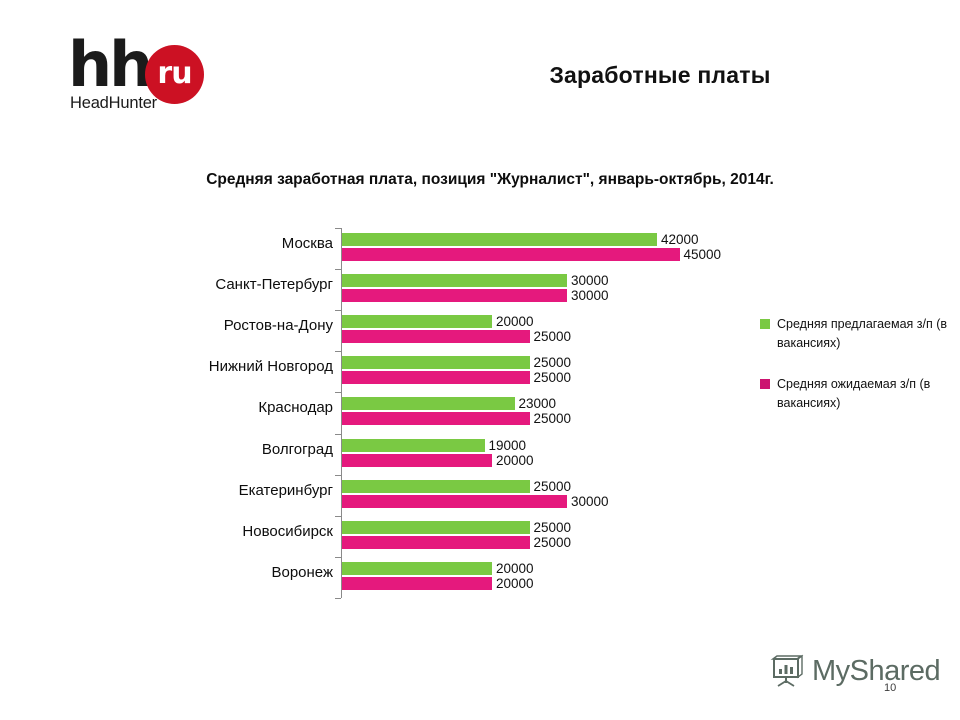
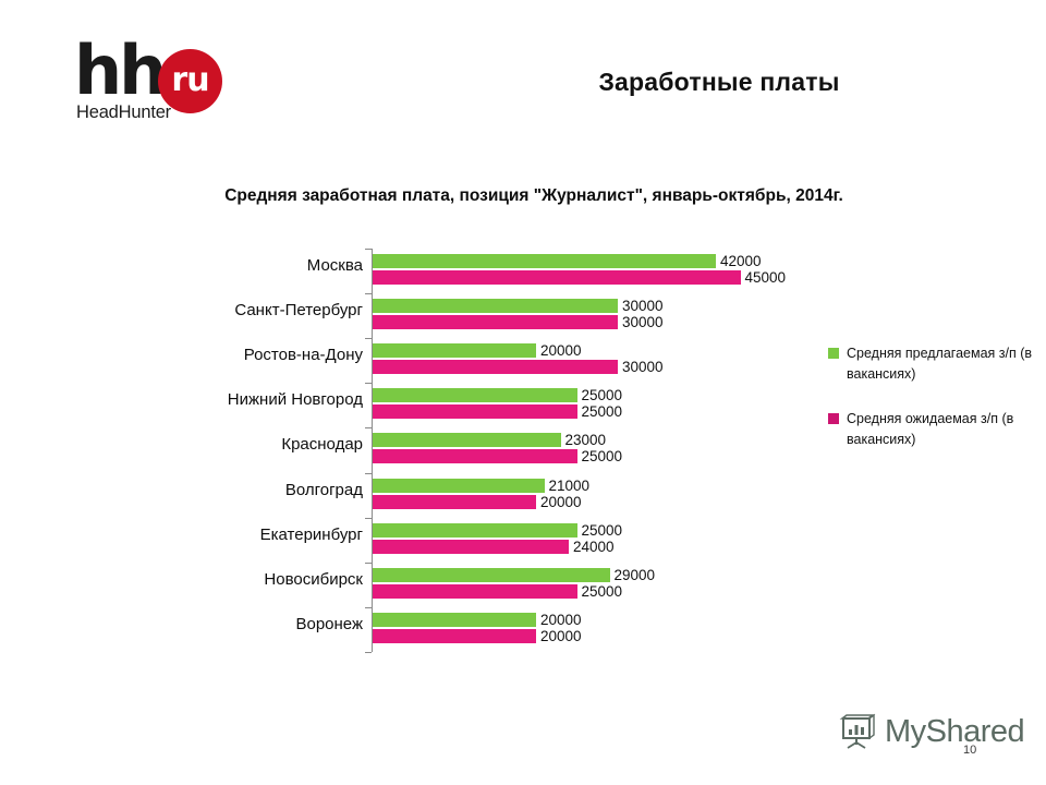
Средняя ожидаемая з/п (в вакансиях)/Ростов-на-Дону: 25000 -> 30000
Средняя предлагаемая з/п (в вакансиях)/Волгоград: 19000 -> 21000
Средняя ожидаемая з/п (в вакансиях)/Екатеринбург: 30000 -> 24000
Средняя предлагаемая з/п (в вакансиях)/Новосибирск: 25000 -> 29000
